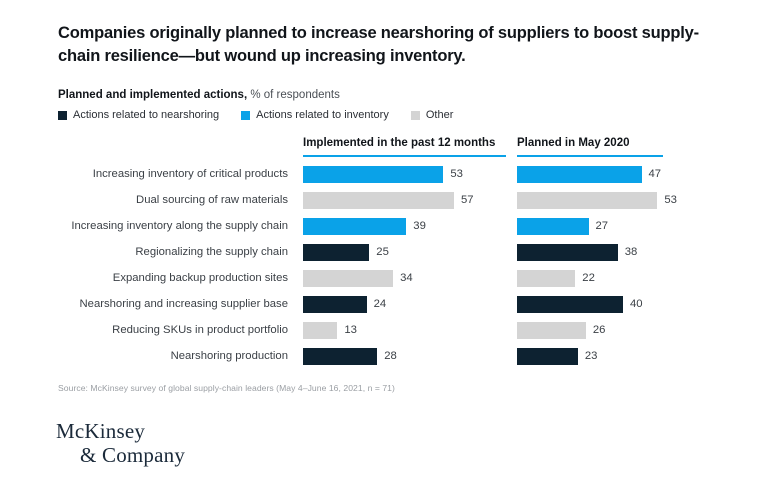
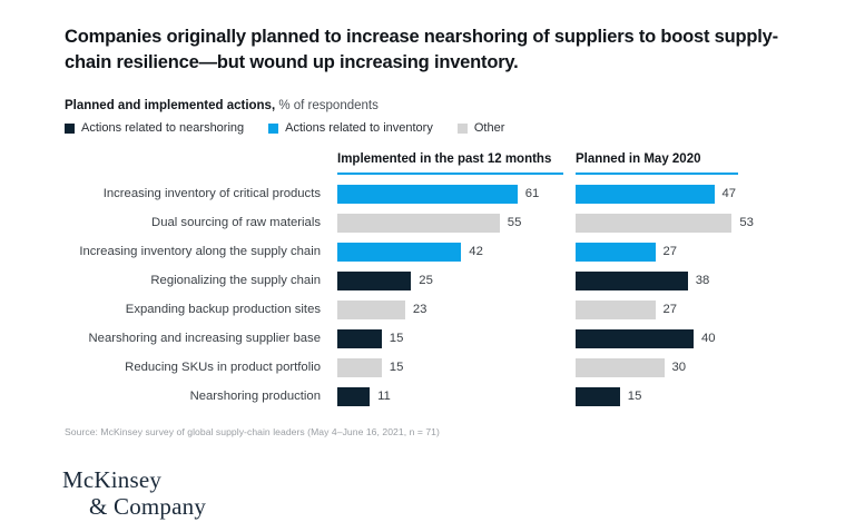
Implemented in the past 12 months/Increasing inventory of critical products: 53 -> 61
Implemented in the past 12 months/Dual sourcing of raw materials: 57 -> 55
Implemented in the past 12 months/Increasing inventory along the supply chain: 39 -> 42
Implemented in the past 12 months/Expanding backup production sites: 34 -> 23
Planned in May 2020/Expanding backup production sites: 22 -> 27
Implemented in the past 12 months/Nearshoring and increasing supplier base: 24 -> 15
Implemented in the past 12 months/Reducing SKUs in product portfolio: 13 -> 15
Planned in May 2020/Reducing SKUs in product portfolio: 26 -> 30
Implemented in the past 12 months/Nearshoring production: 28 -> 11
Planned in May 2020/Nearshoring production: 23 -> 15
